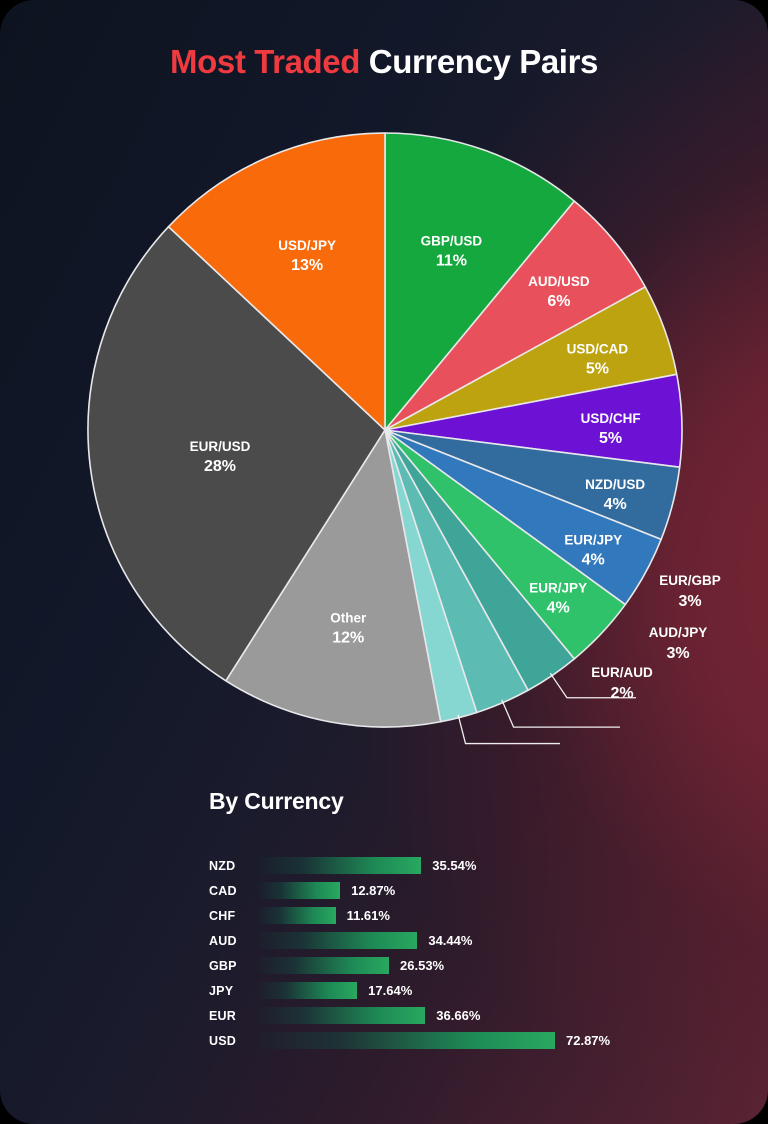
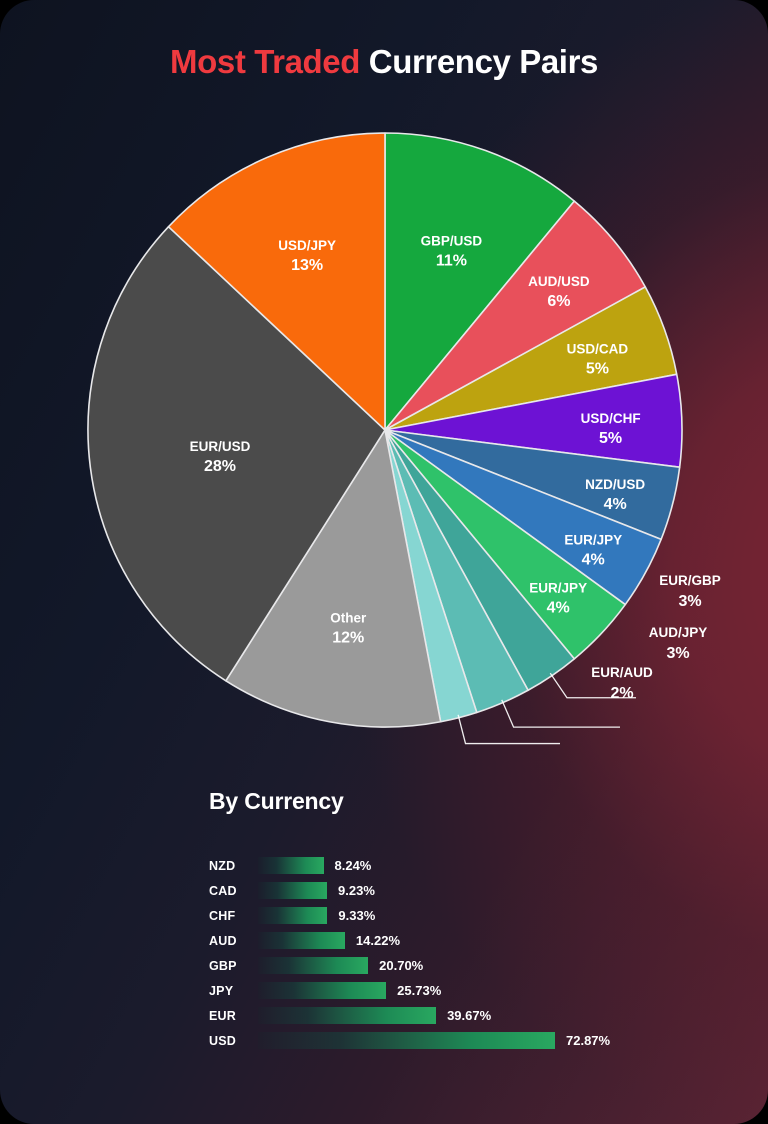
By Currency/NZD: 35.54% -> 8.24%
By Currency/CAD: 12.87% -> 9.23%
By Currency/CHF: 11.61% -> 9.33%
By Currency/AUD: 34.44% -> 14.22%
By Currency/GBP: 26.53% -> 20.70%
By Currency/JPY: 17.64% -> 25.73%
By Currency/EUR: 36.66% -> 39.67%
